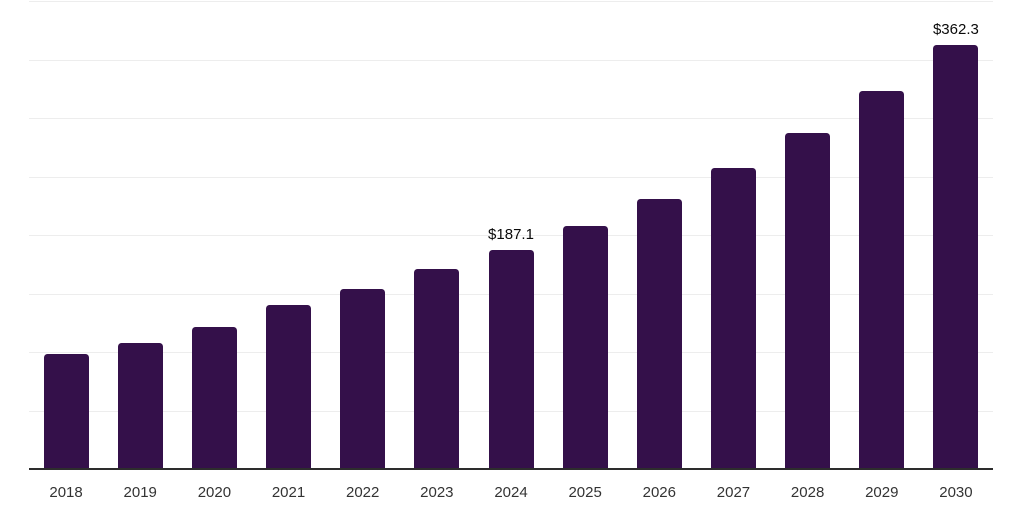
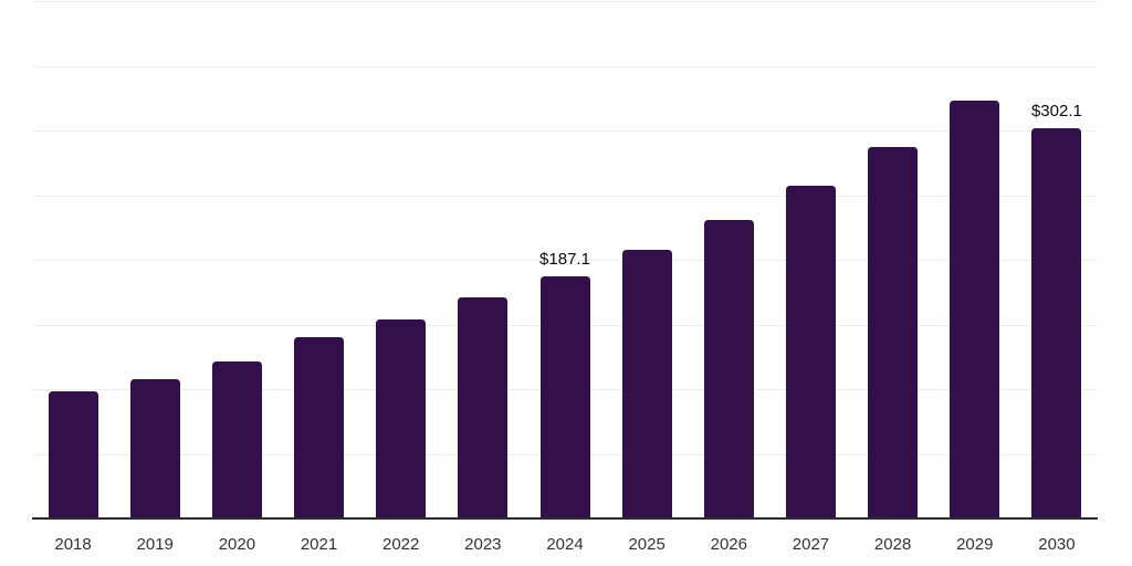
2030: $362.3 -> $302.1
